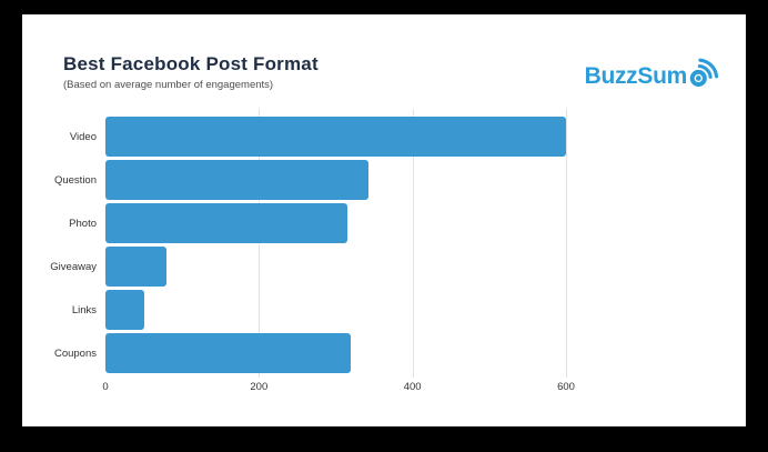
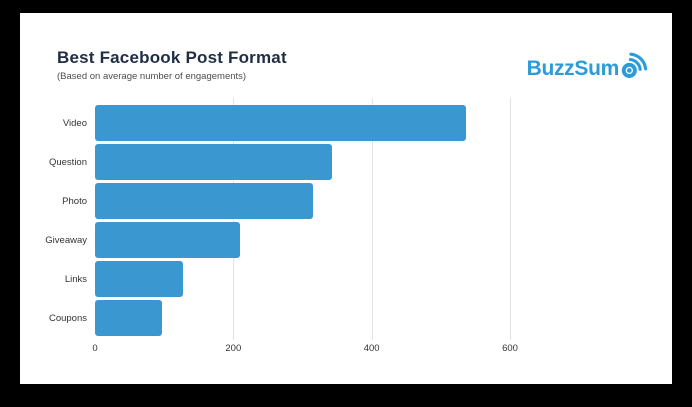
Video: 600 -> 540
Giveaway: 80 -> 210
Links: 50 -> 130
Coupons: 320 -> 100
